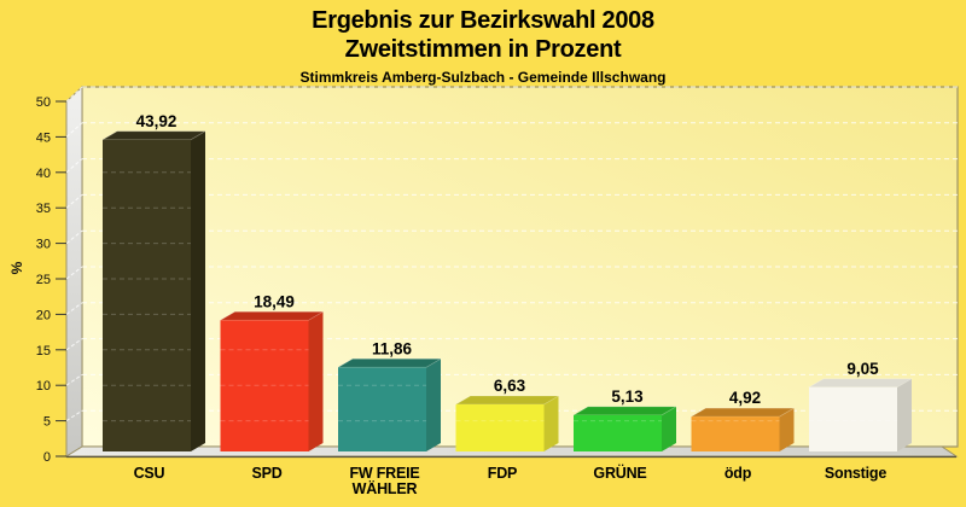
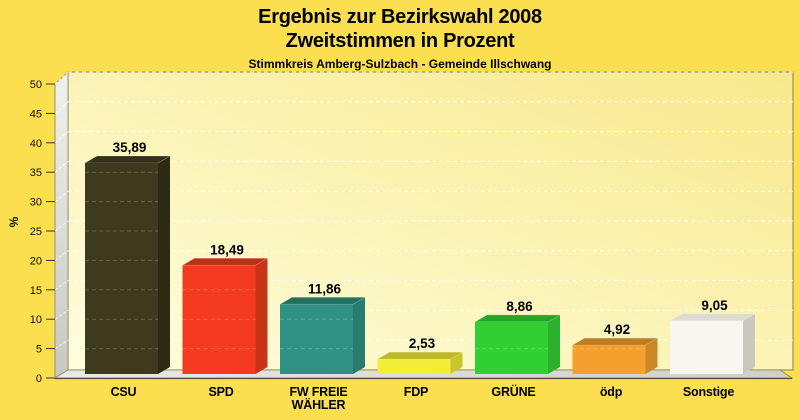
CSU: 43,92 -> 35,89
FDP: 6,63 -> 2,53
GRÜNE: 5,13 -> 8,86
